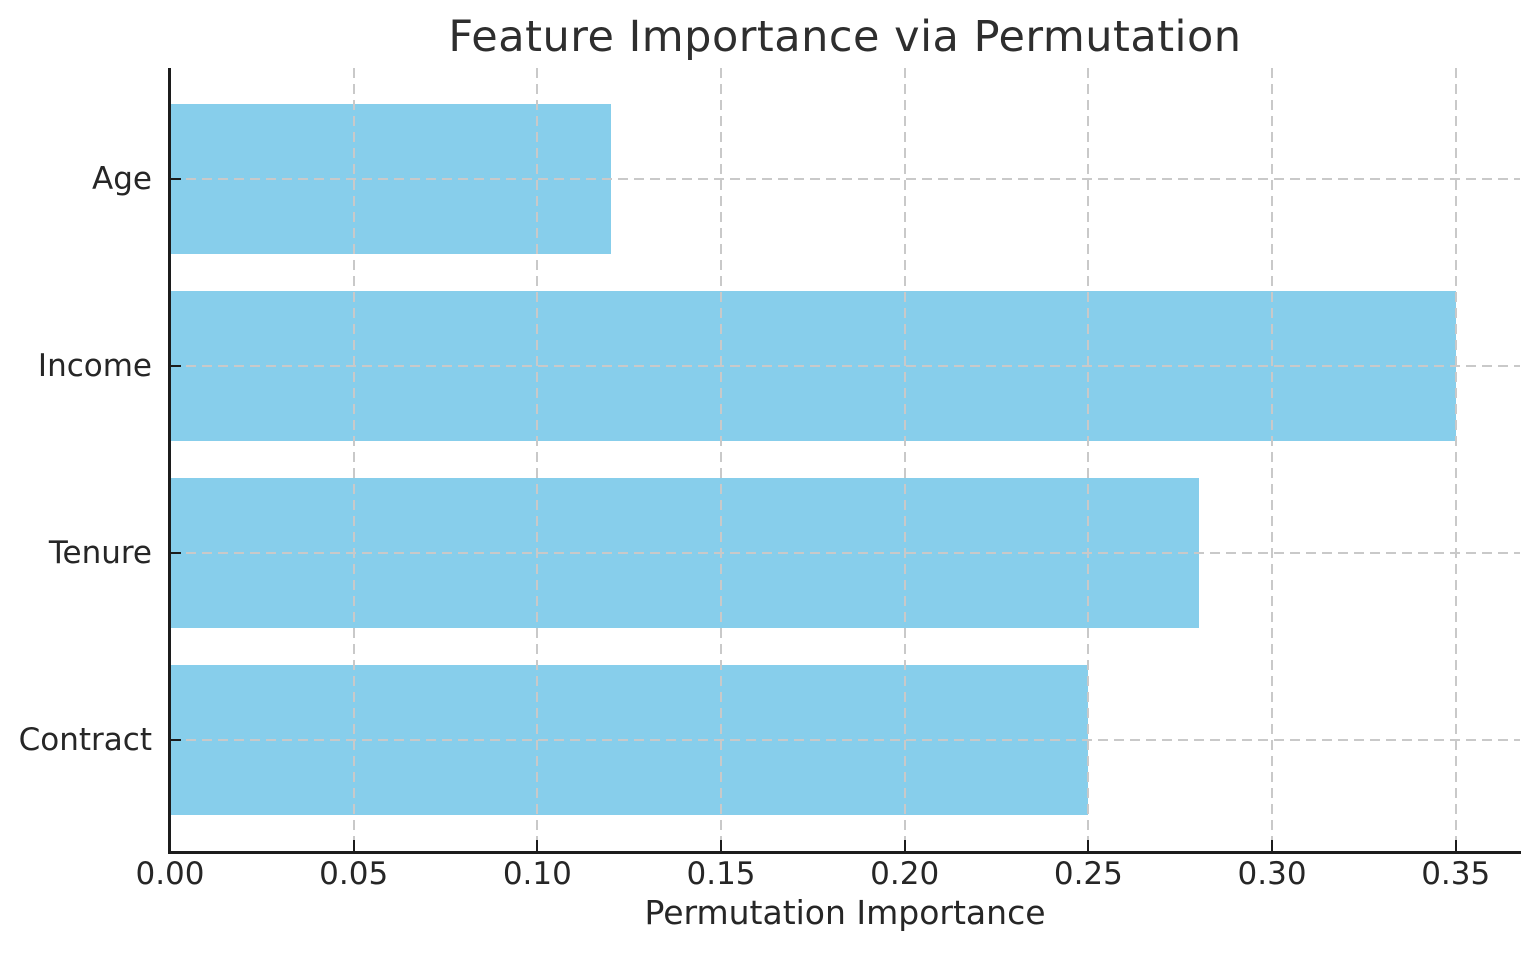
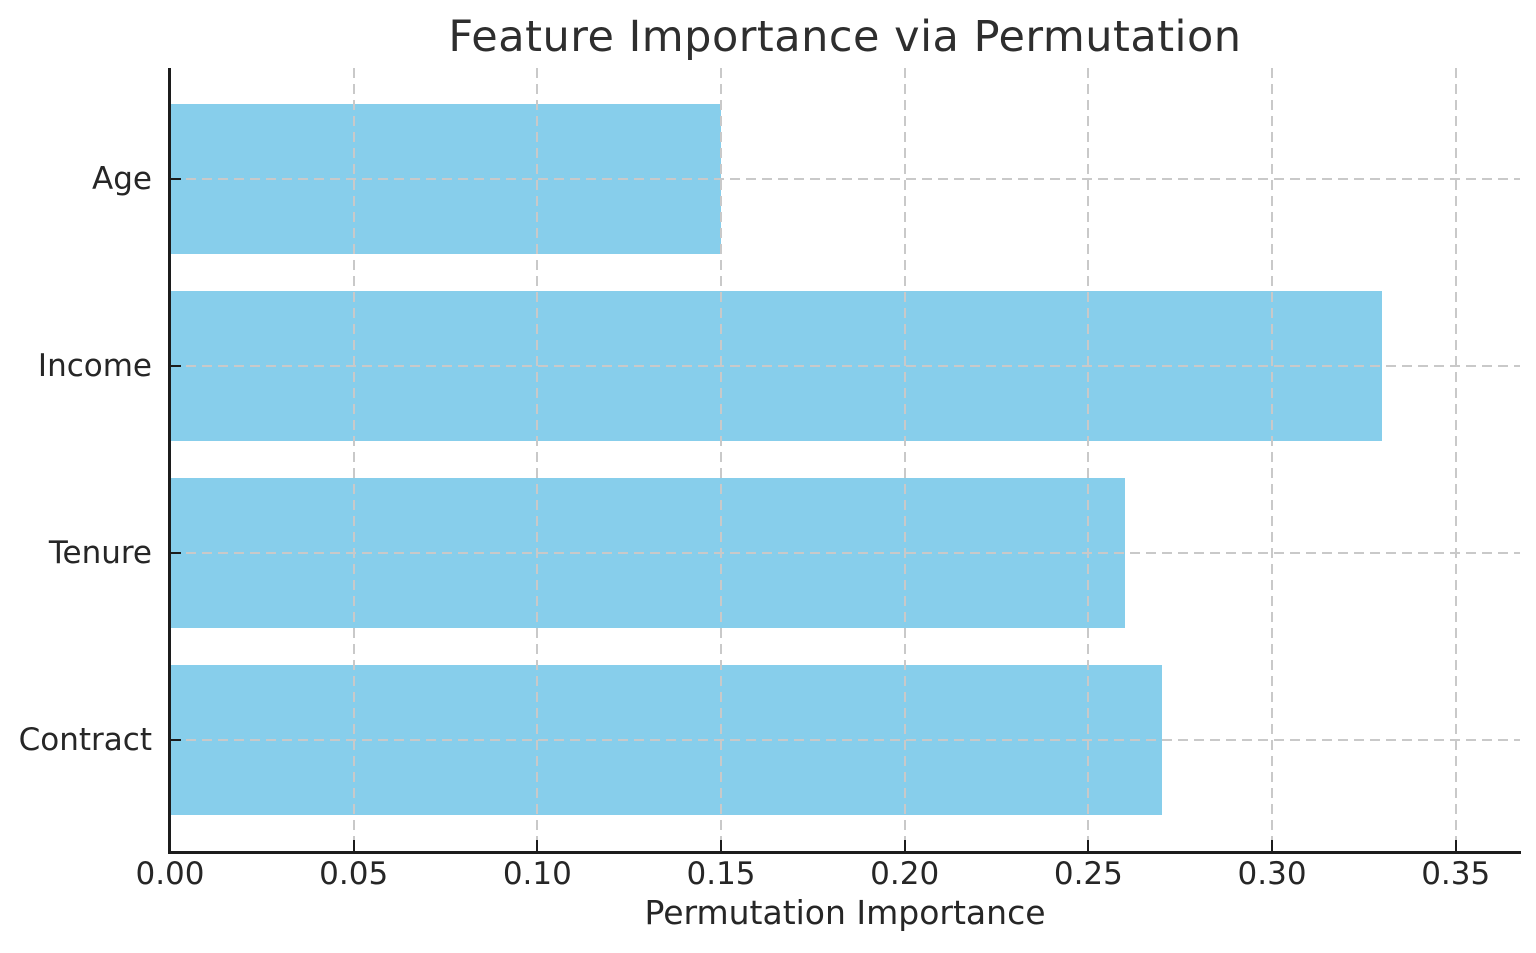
Age: 0.12 -> 0.15
Income: 0.35 -> 0.33
Tenure: 0.28 -> 0.26
Contract: 0.25 -> 0.27
